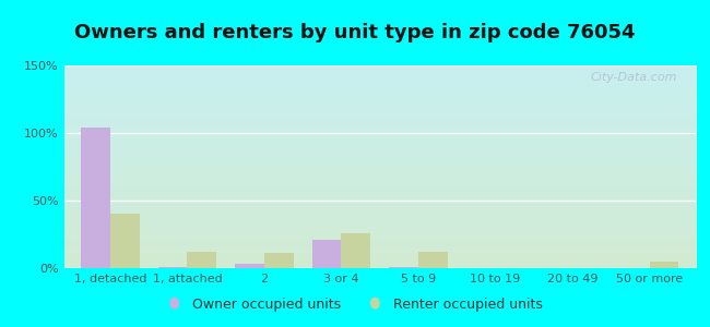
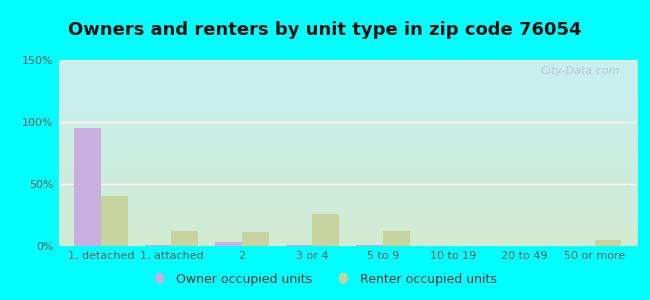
Owner occupied units/1, detached: 104% -> 95%
Owner occupied units/3 or 4: 21% -> 0%
